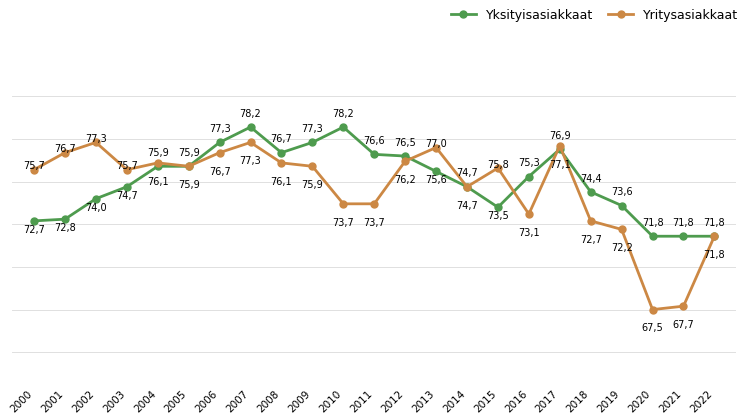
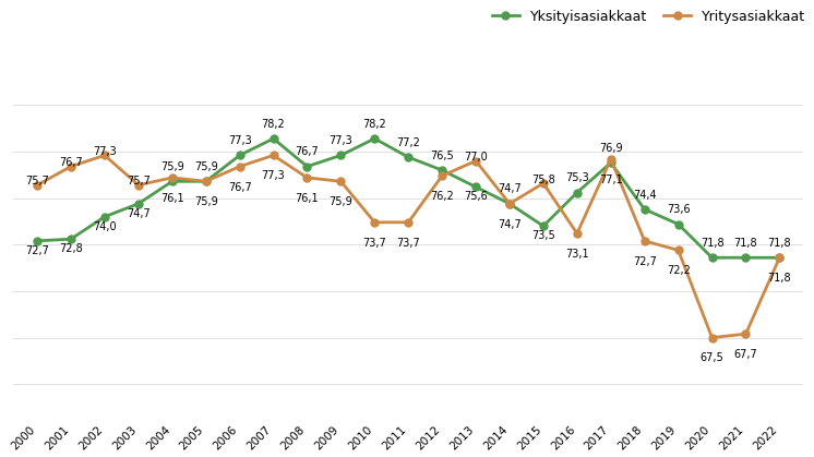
Yksityisasiakkaat/2011: 76,6 -> 77,2
